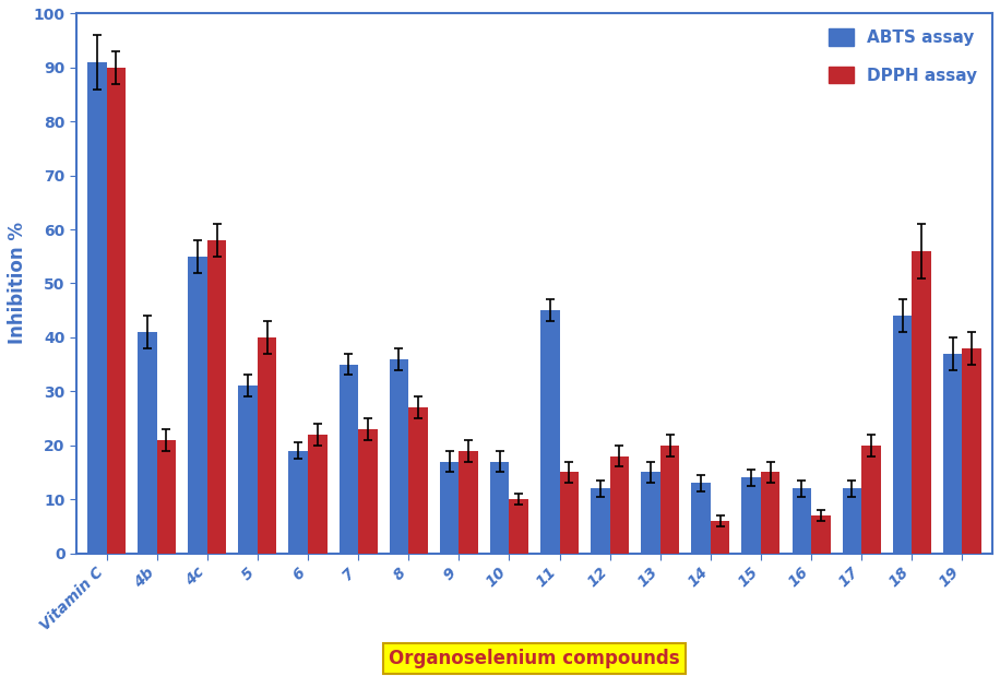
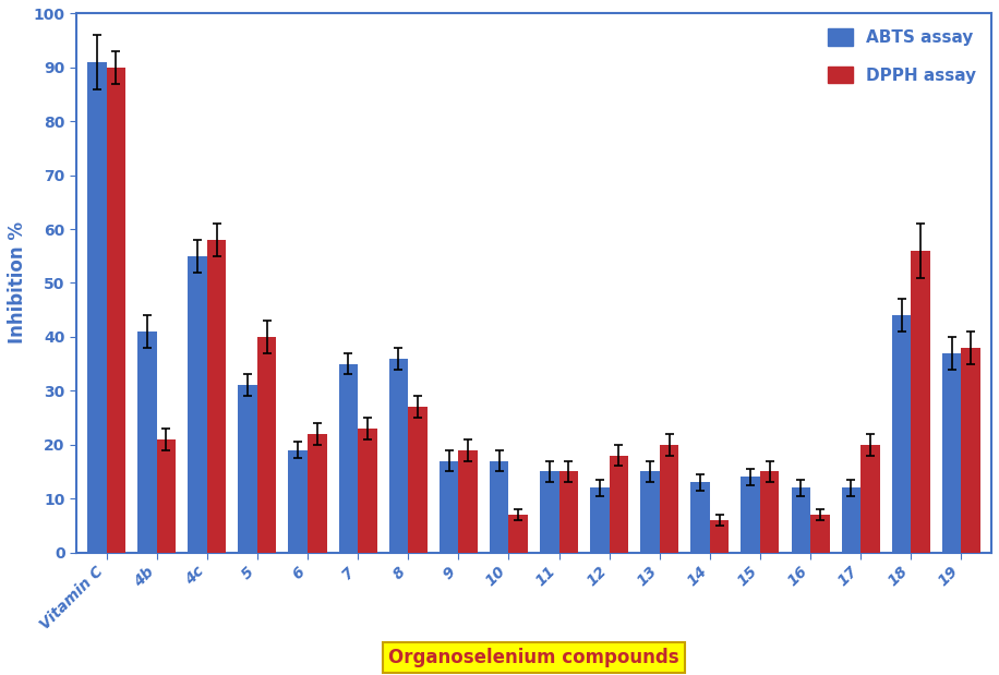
DPPH assay/10: 10 -> 7
ABTS assay/11: 45 -> 15
